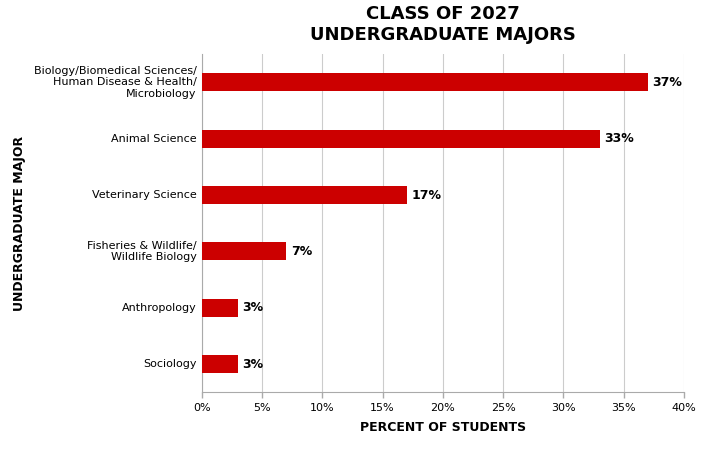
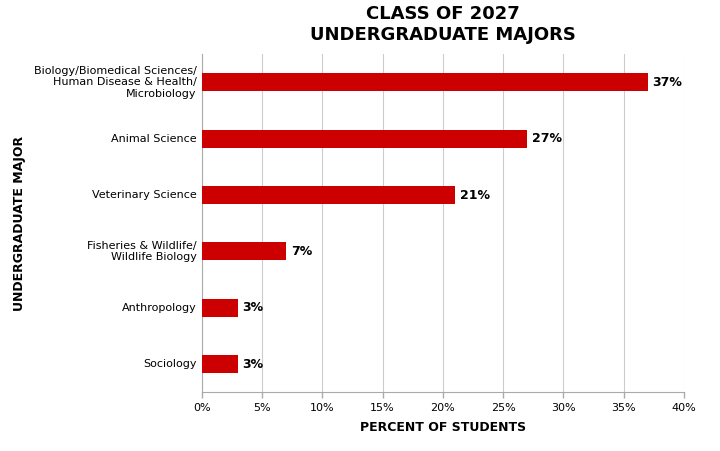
Animal Science: 33% -> 27%
Veterinary Science: 17% -> 21%
